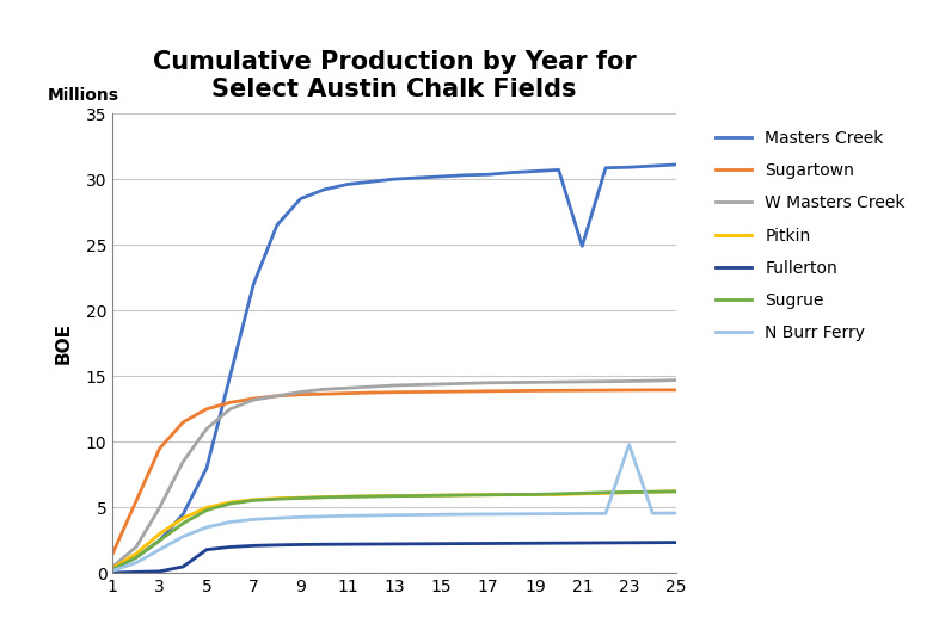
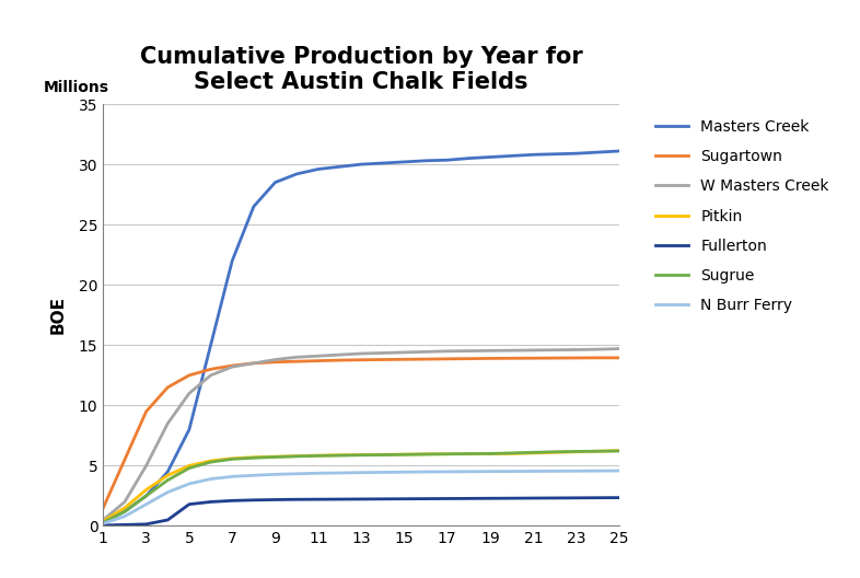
Masters Creek/21: 24.9 -> 30.8
N Burr Ferry/23: 9.8 -> 4.6
